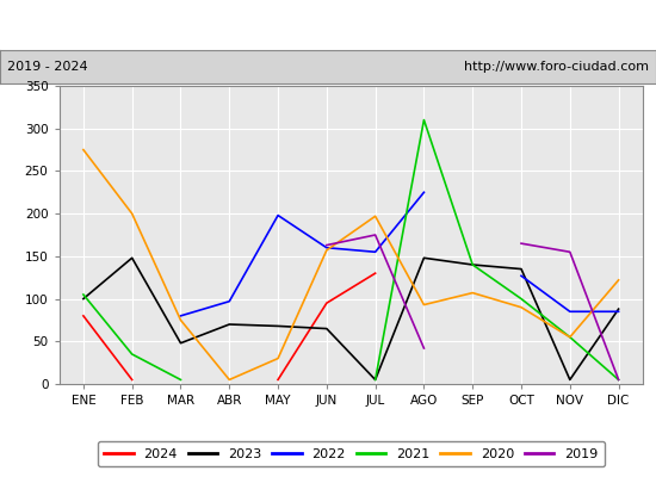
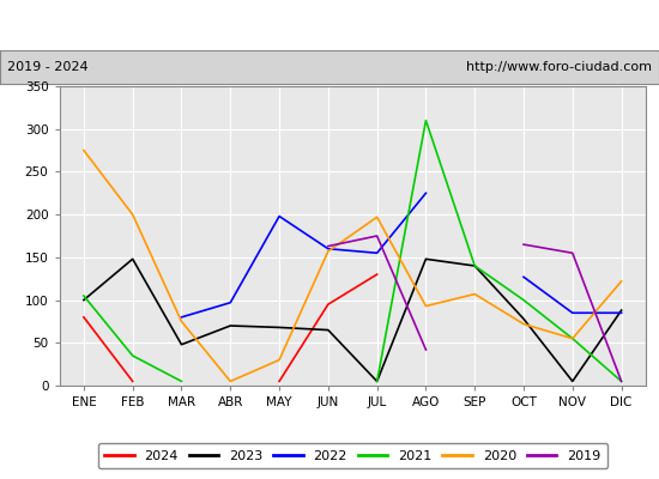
2023/OCT: 135 -> 78
2020/OCT: 90 -> 72
